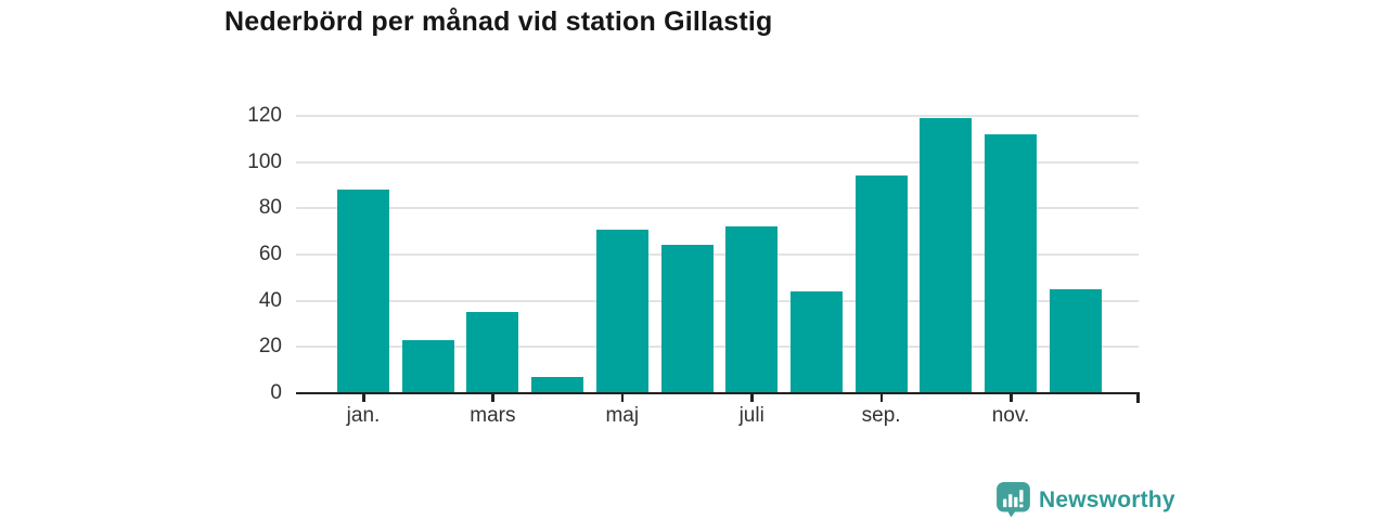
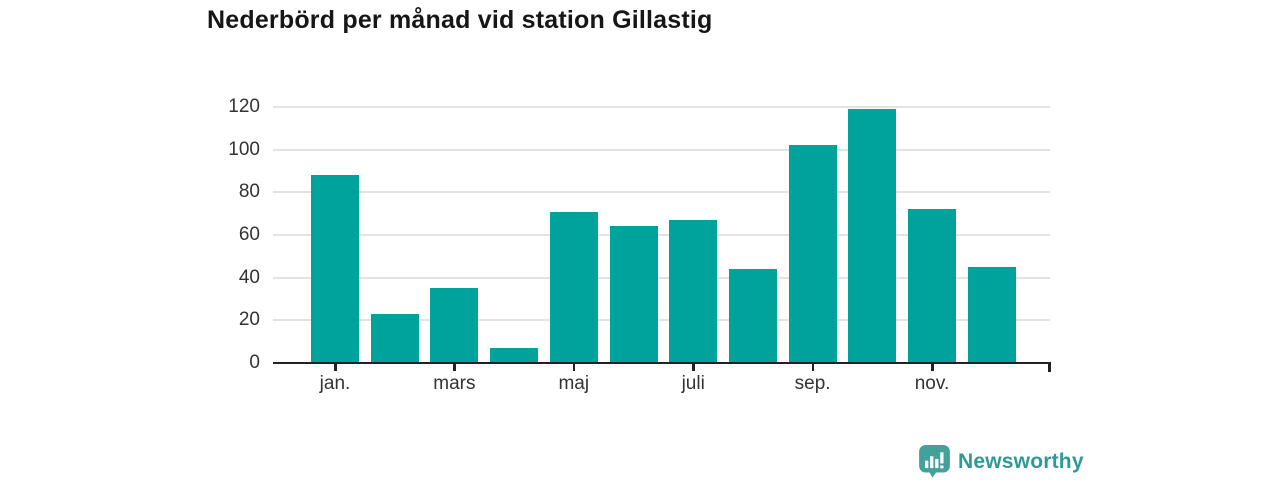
juli: 72 -> 67
sep.: 94 -> 102
nov.: 112 -> 72
